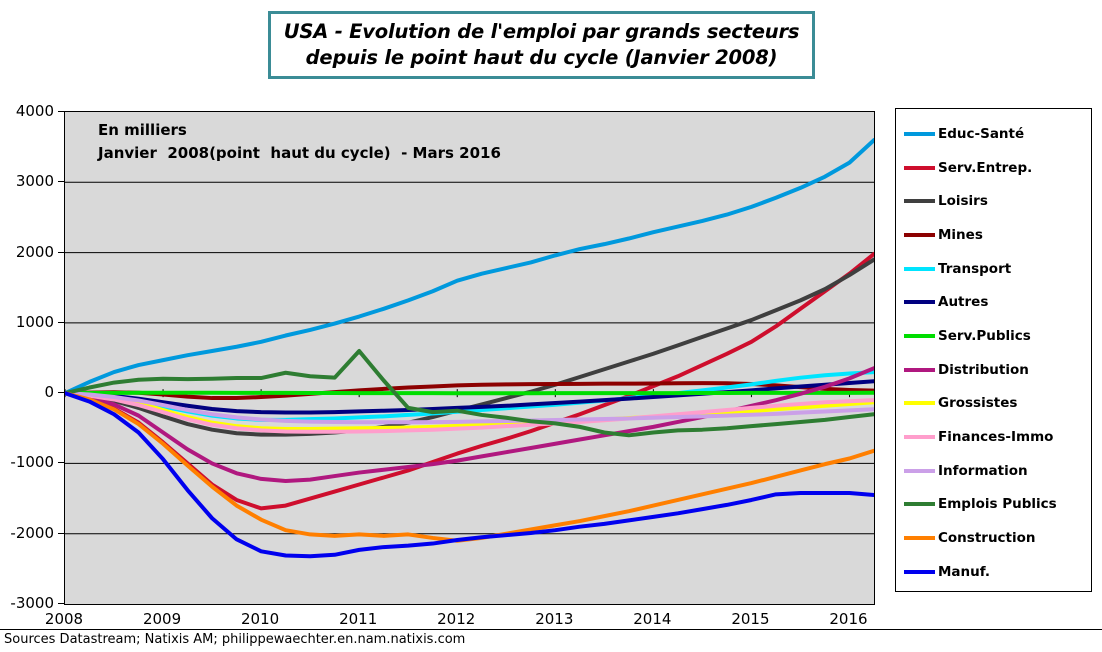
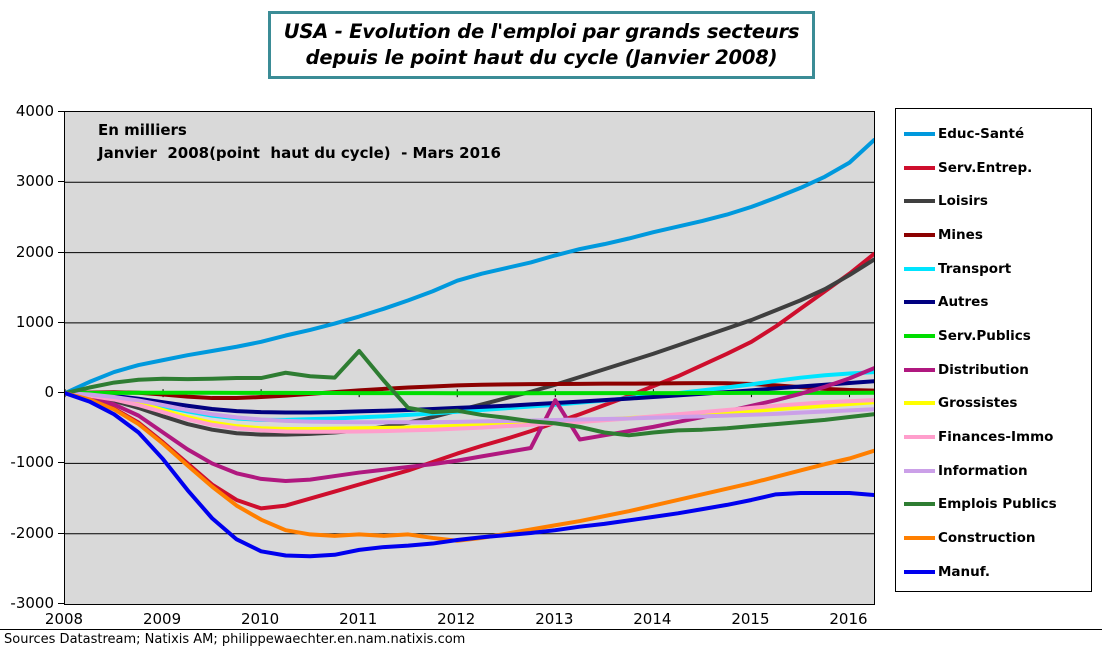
Distribution/2013: -700 -> -100
